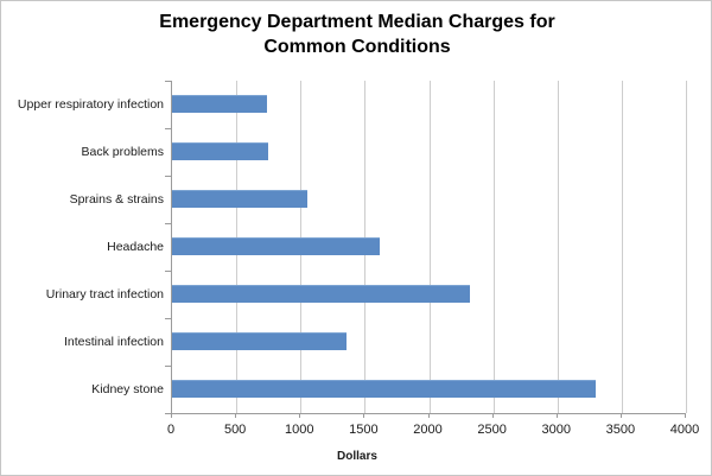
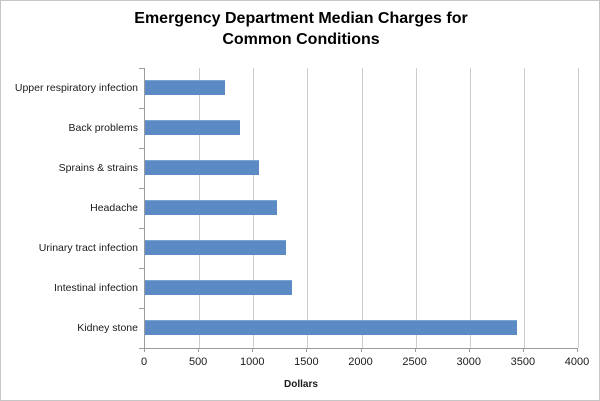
Back problems: 750 -> 880
Headache: 1620 -> 1220
Urinary tract infection: 2320 -> 1310
Kidney stone: 3300 -> 3440
